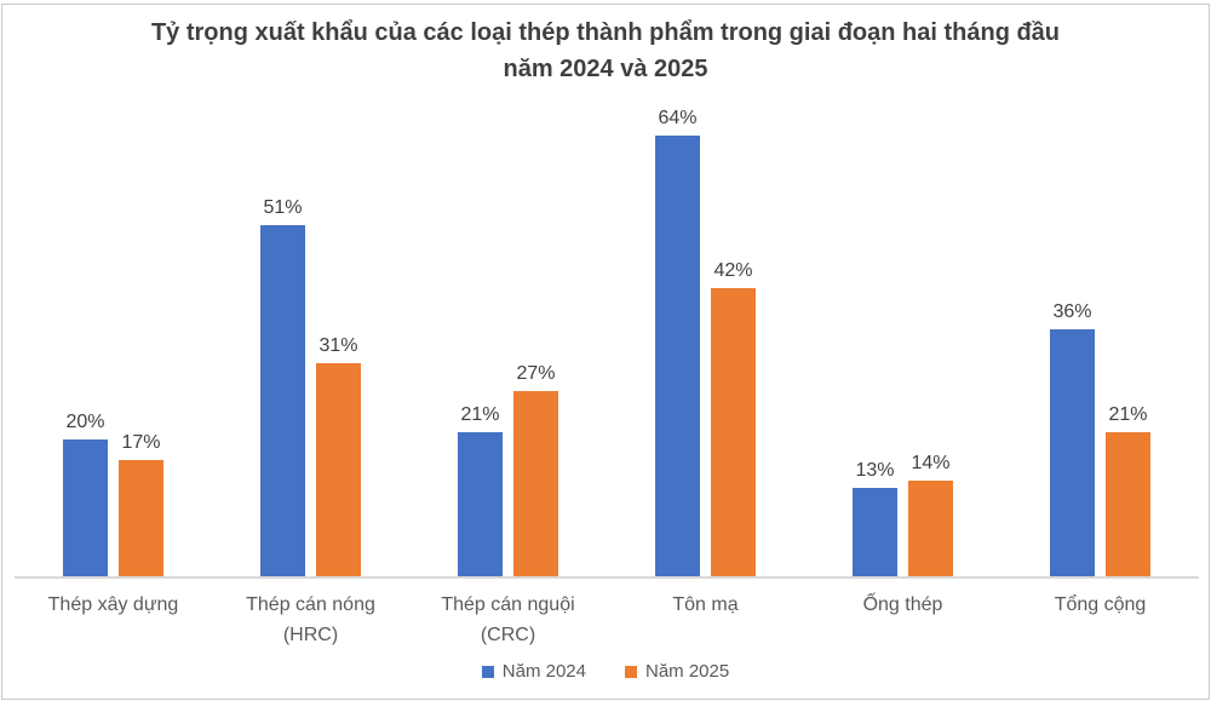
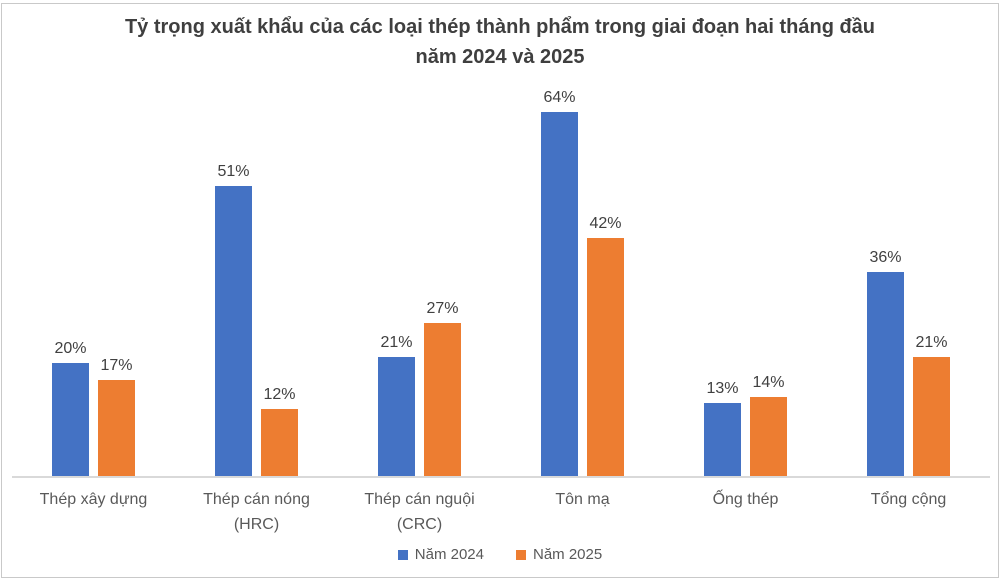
Năm 2025/Thép cán nóng (HRC): 31% -> 12%
